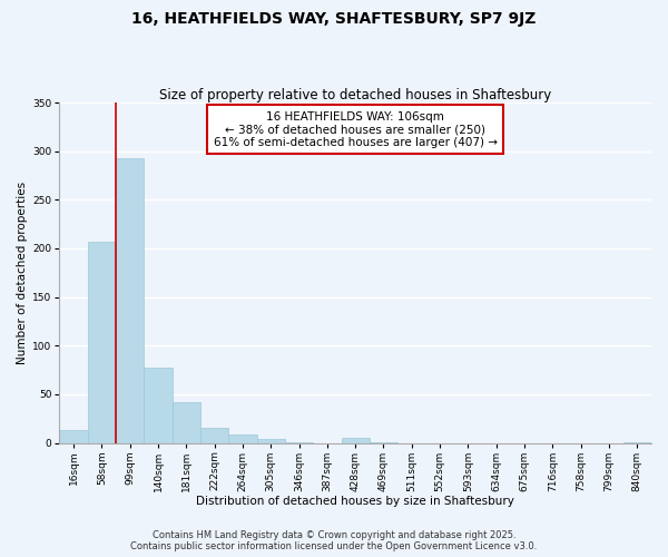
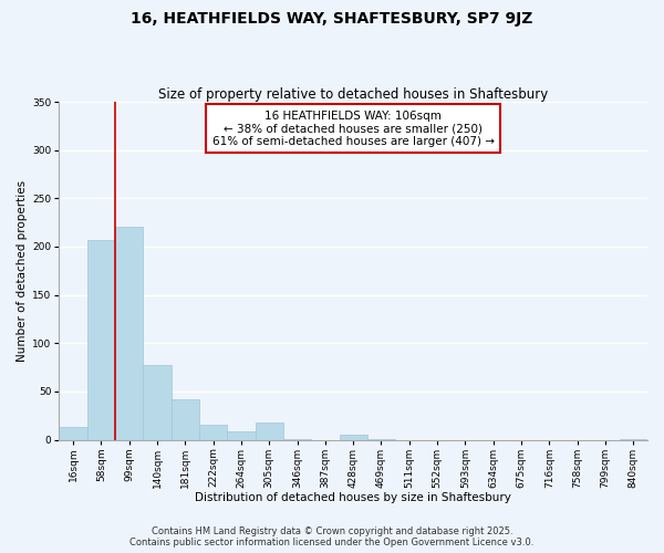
99sqm: 293 -> 220
305sqm: 4 -> 18
